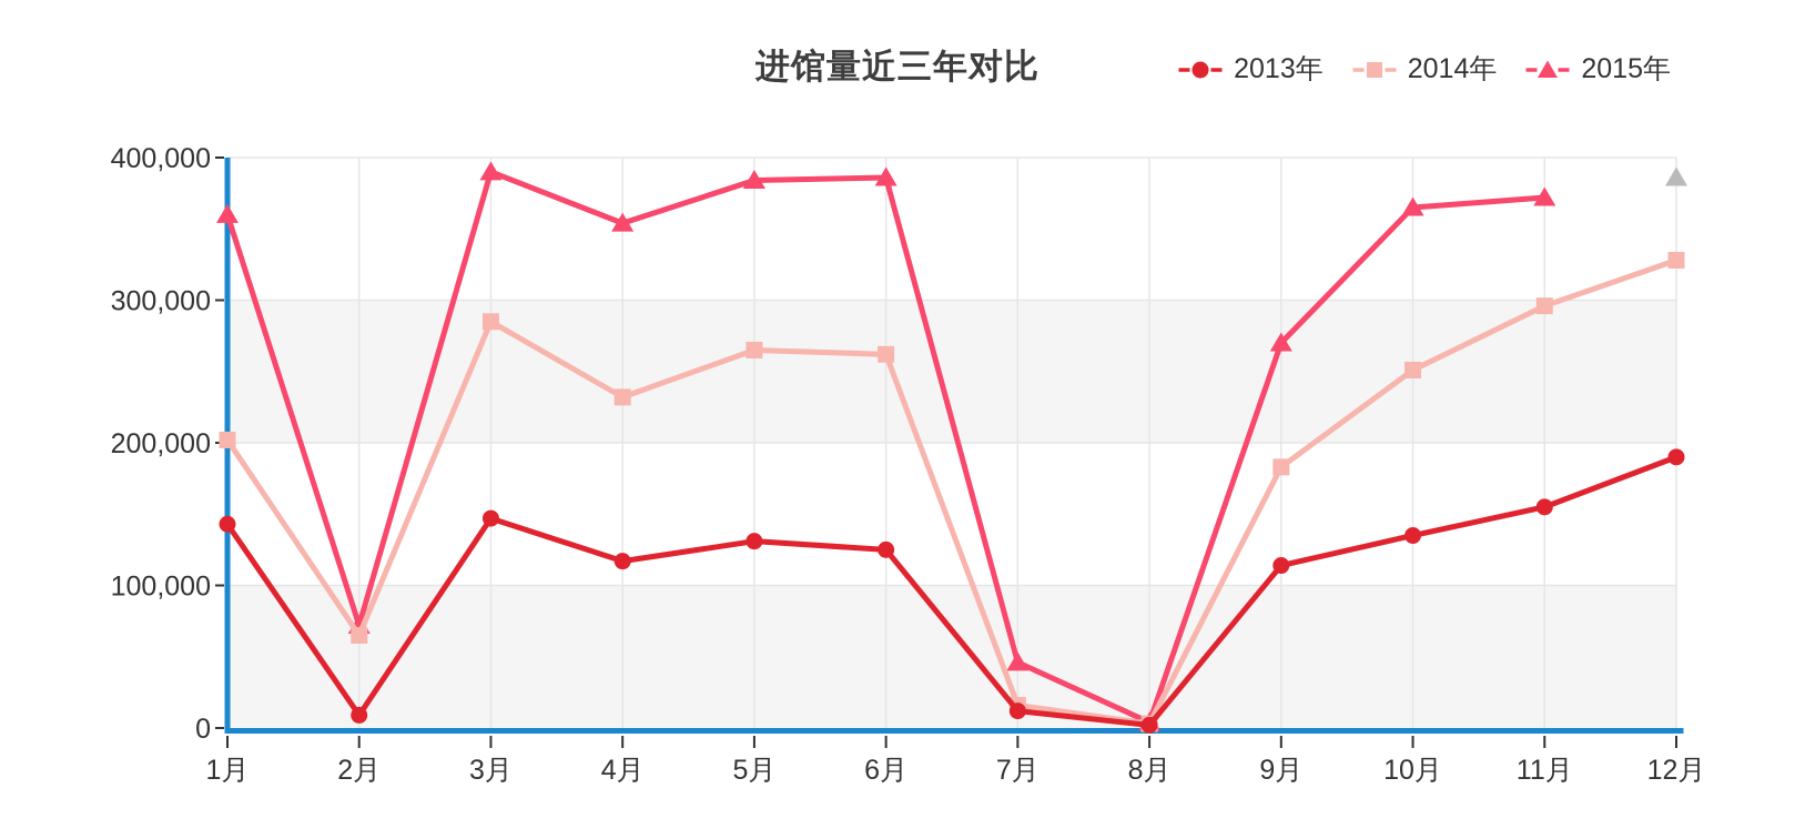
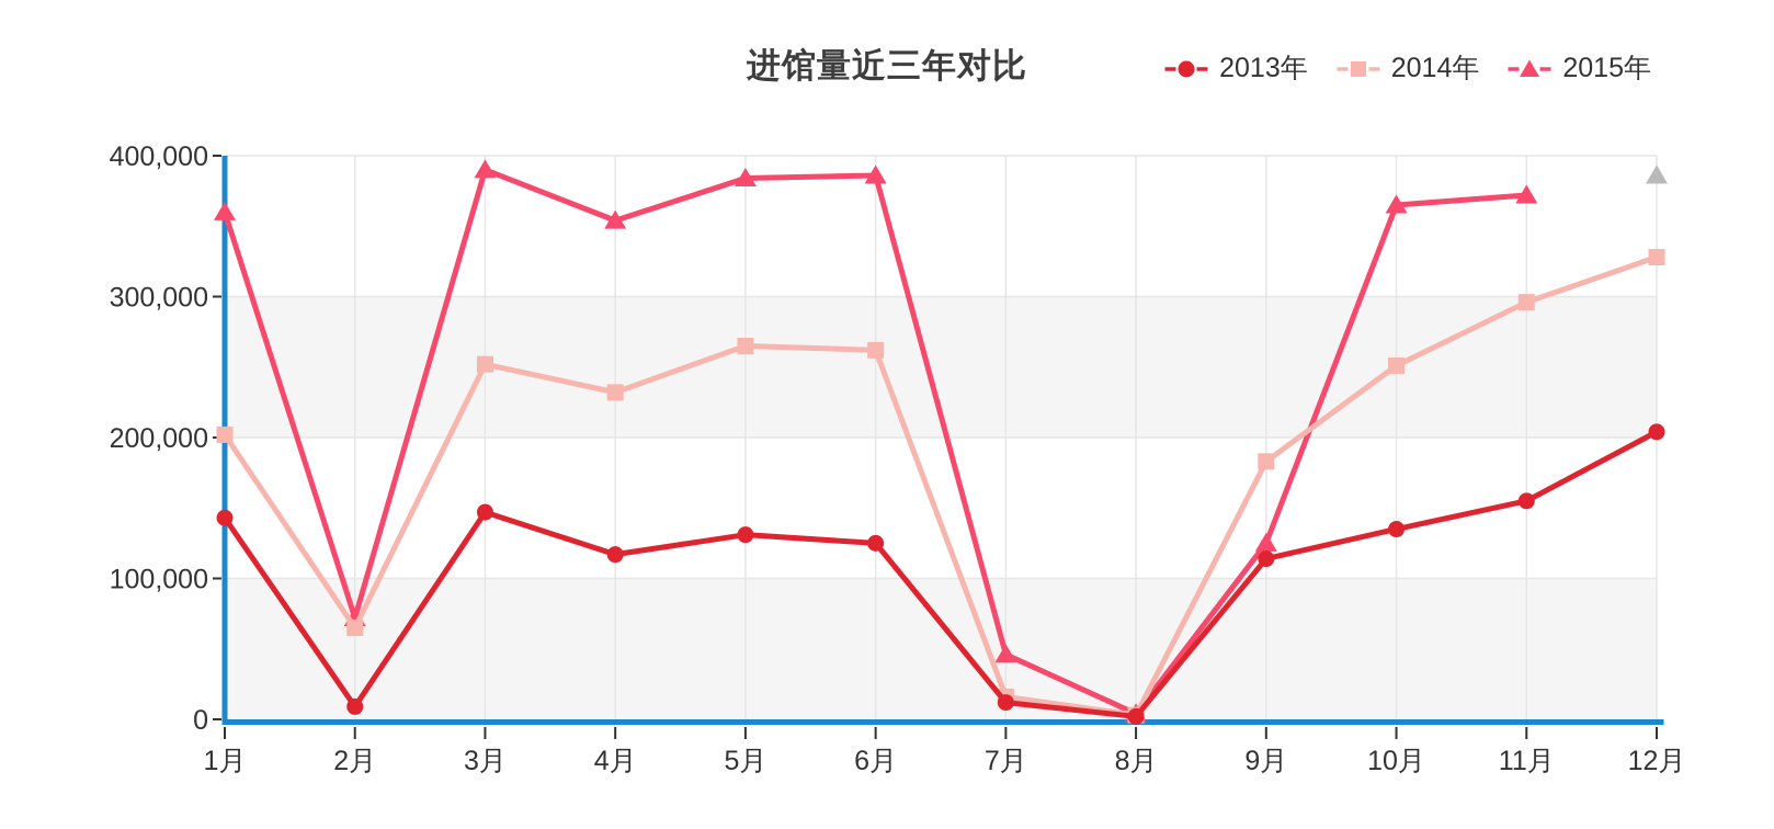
2014年/3月: 285000 -> 252000
2015年/9月: 270000 -> 125000
2013年/12月: 190000 -> 204000
